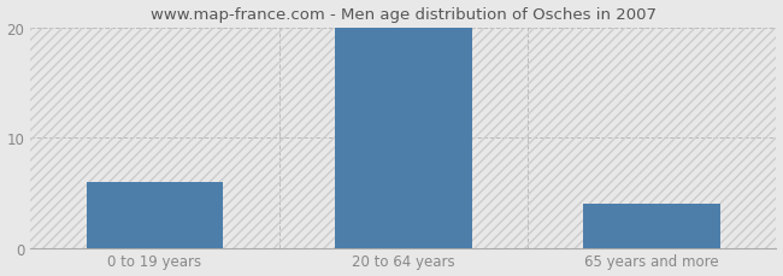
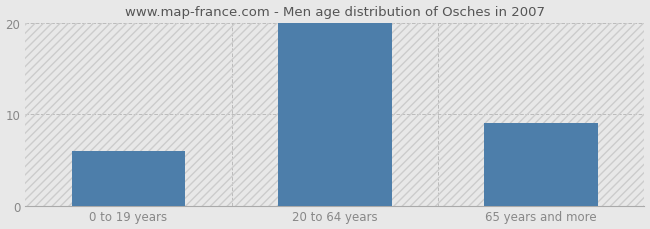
65 years and more: 4 -> 9
